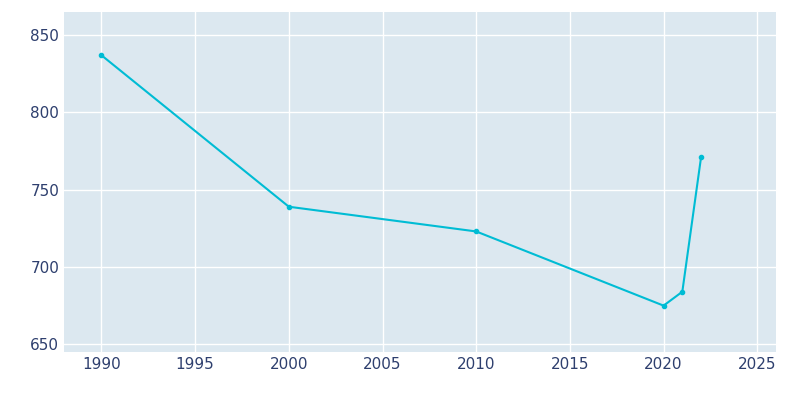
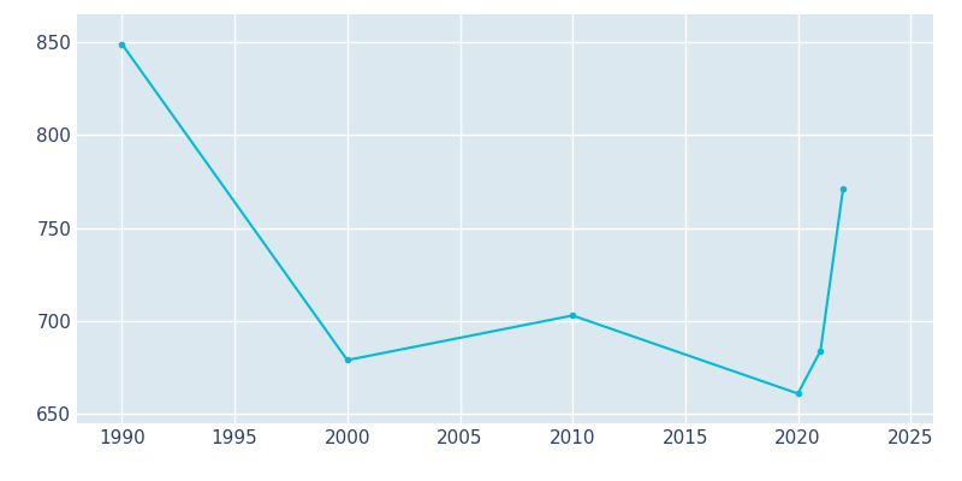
1990: 837 -> 849
2000: 739 -> 679
2010: 723 -> 703
2020: 675 -> 661
